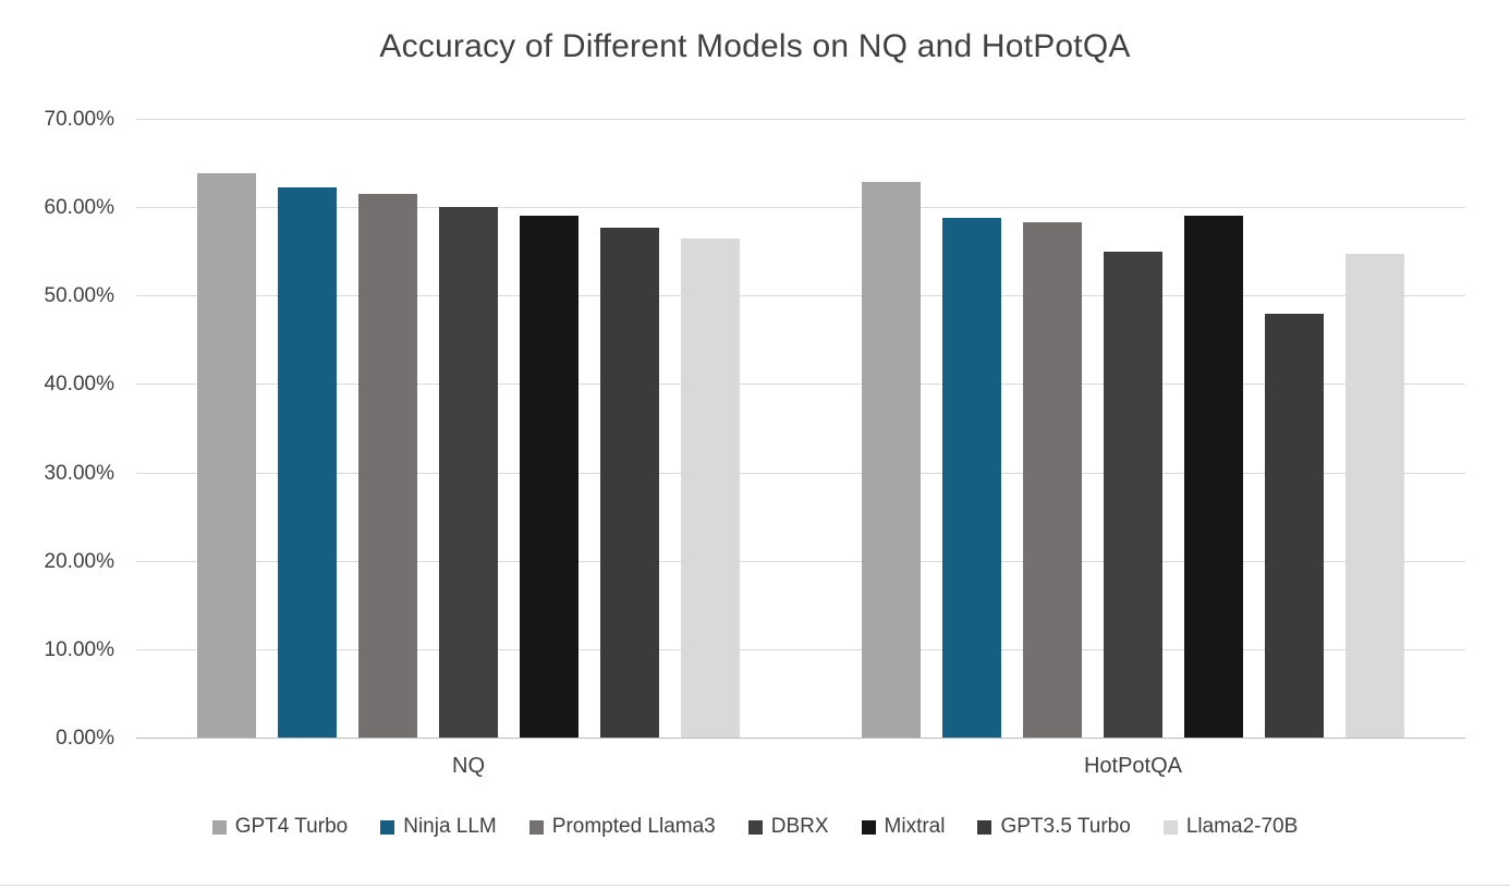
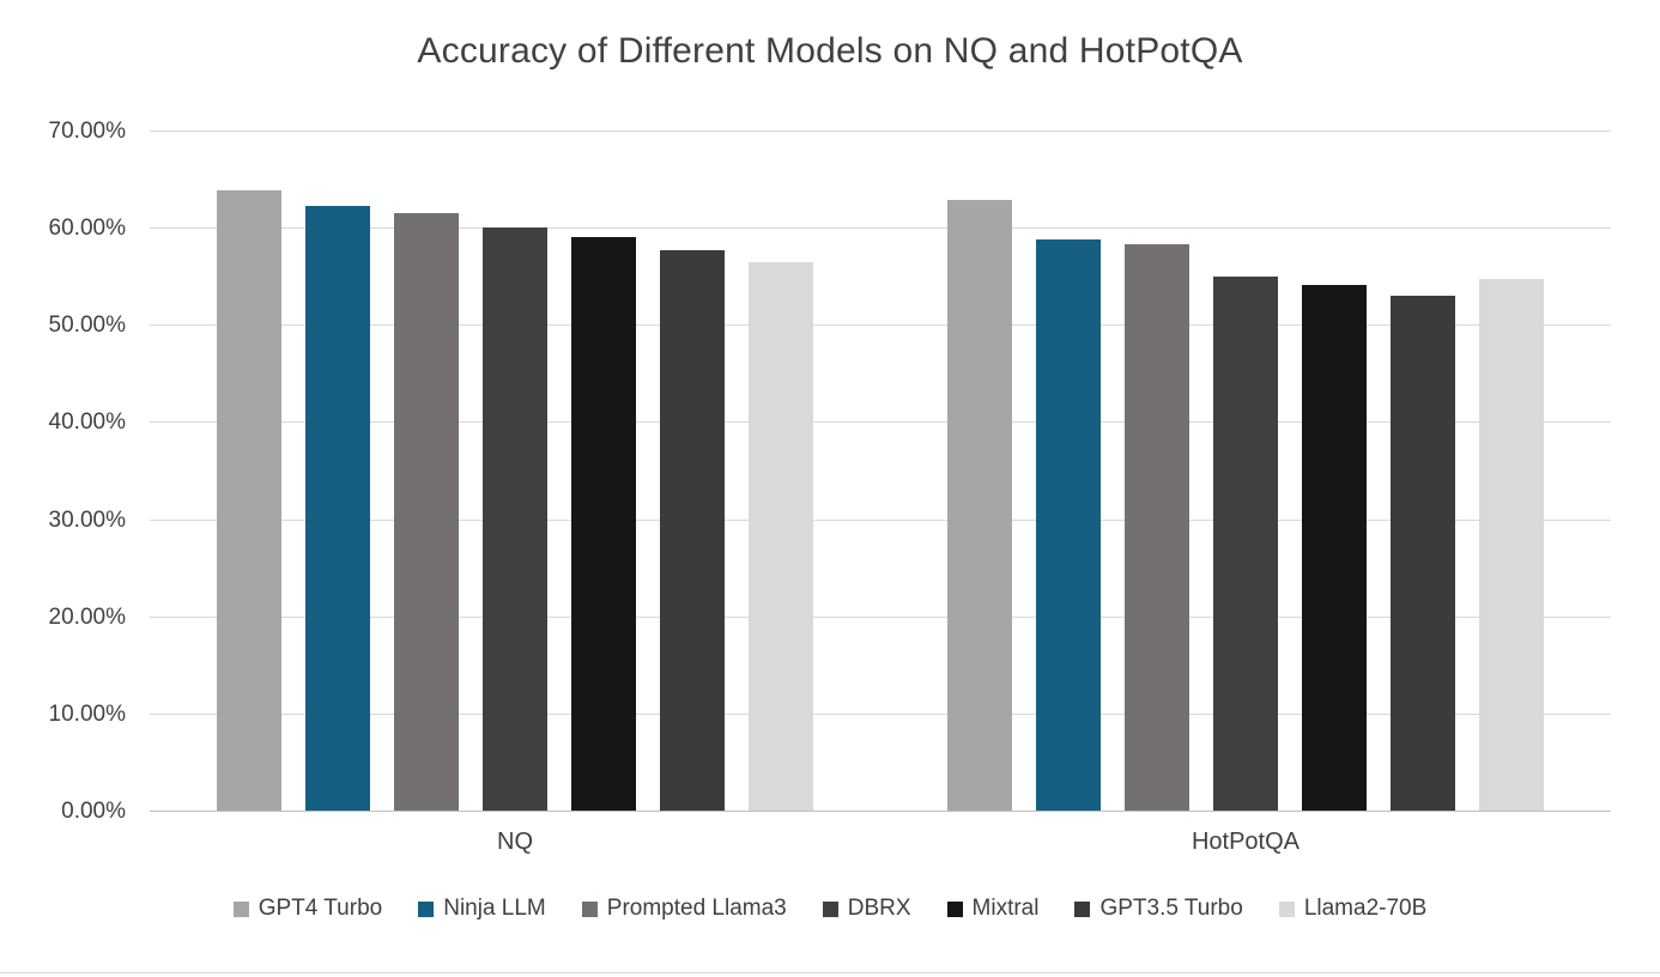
Mixtral/HotPotQA: 59% -> 54%
GPT3.5 Turbo/HotPotQA: 48% -> 53%
